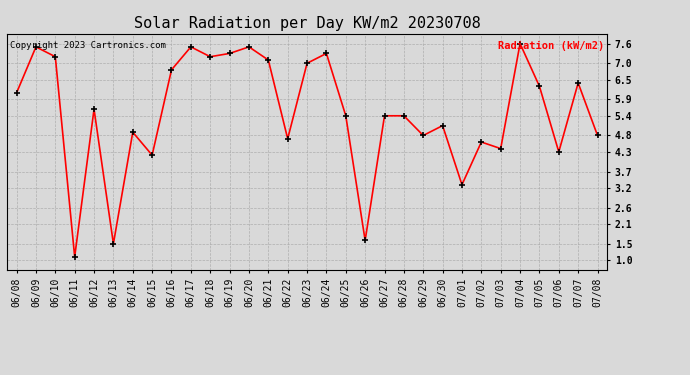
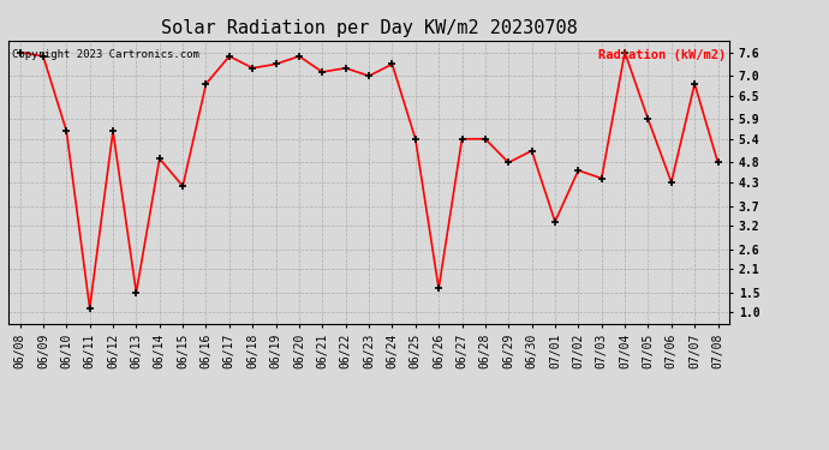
06/08: 6.1 -> 7.6
06/10: 7.2 -> 5.6
06/22: 4.7 -> 7.2
07/05: 6.3 -> 5.9
07/07: 6.4 -> 6.8
